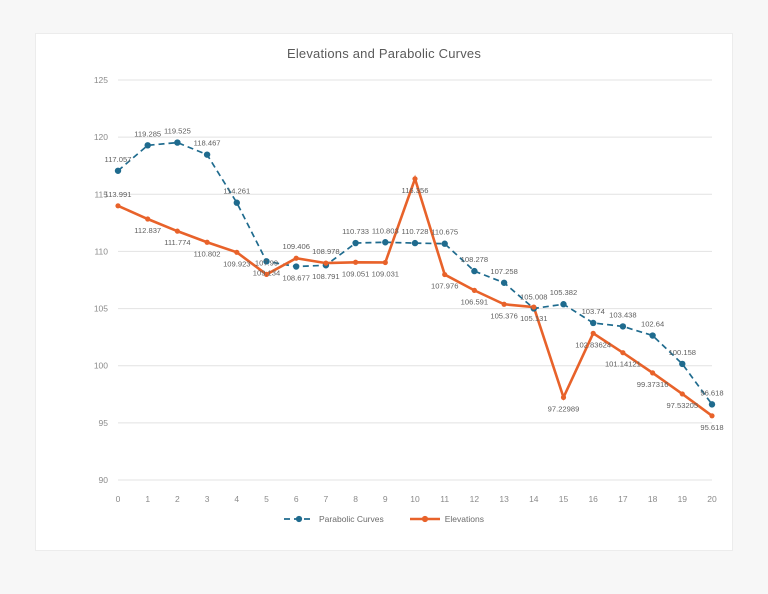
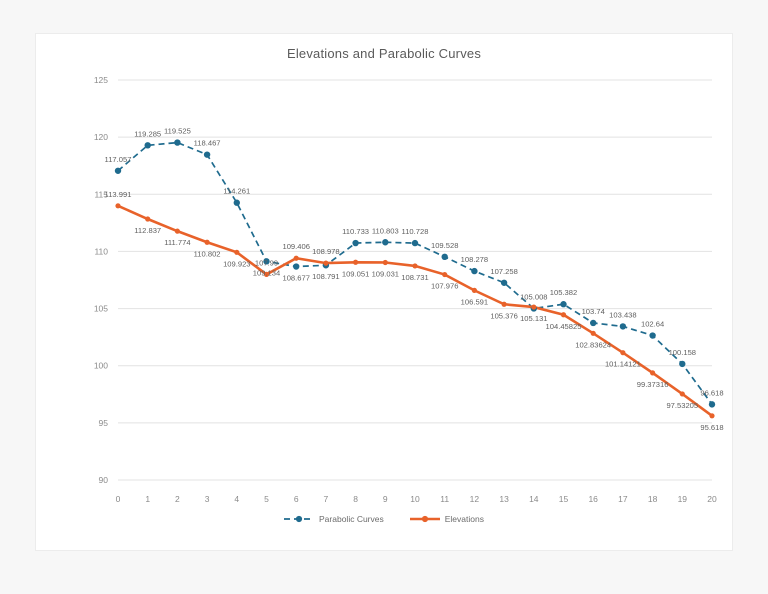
Elevations/10: 116.356 -> 108.731
Parabolic Curves/11: 110.675 -> 109.528
Elevations/15: 97.22989 -> 104.45825
